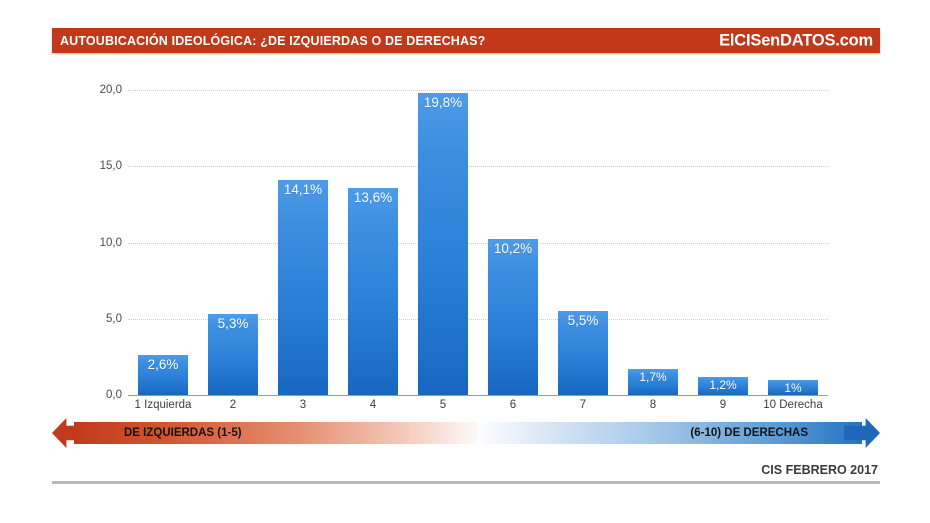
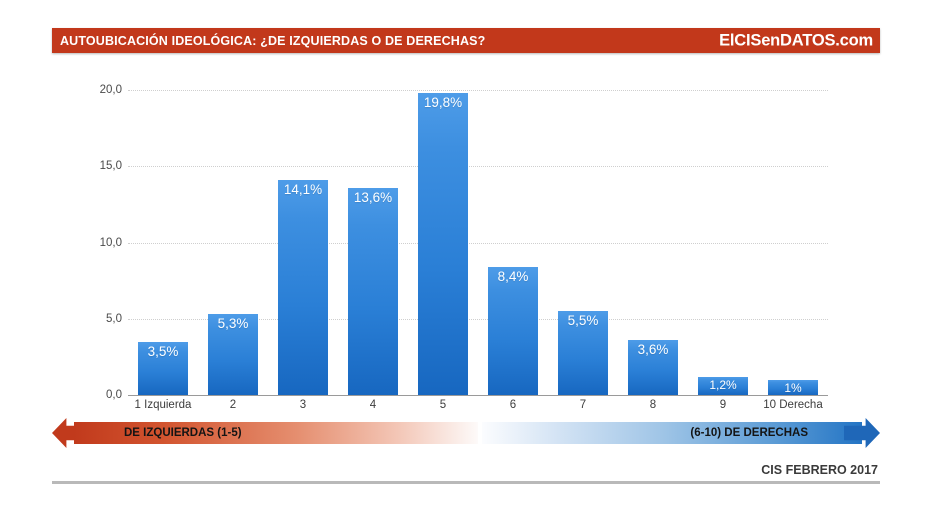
1 Izquierda: 2,6% -> 3,5%
6: 10,2% -> 8,4%
8: 1,7% -> 3,6%
